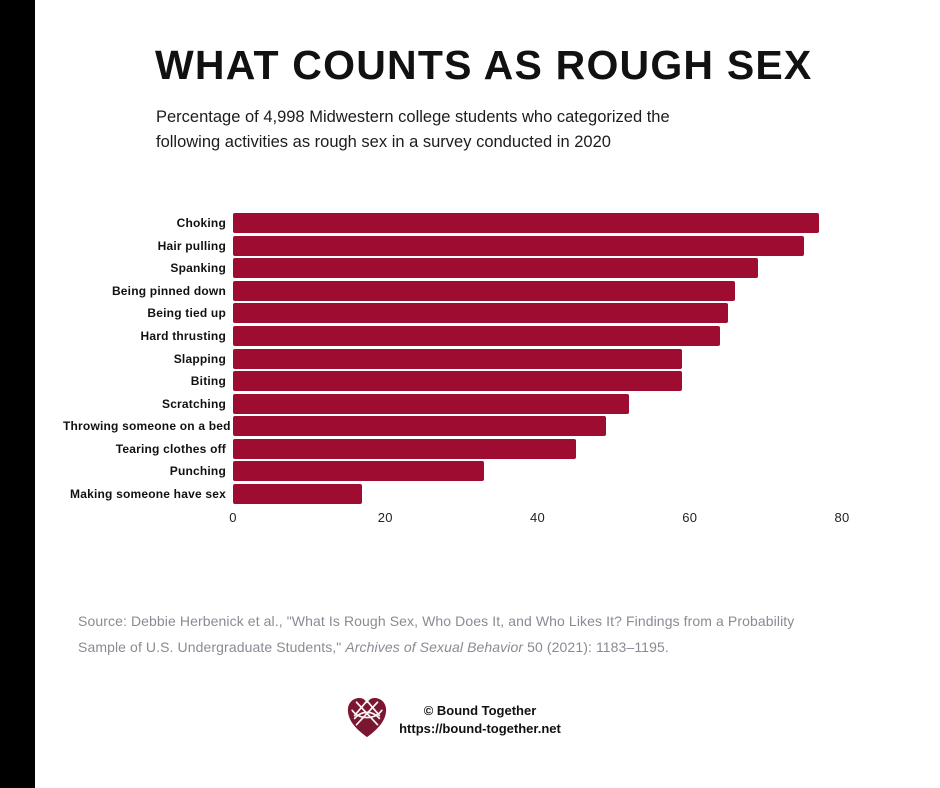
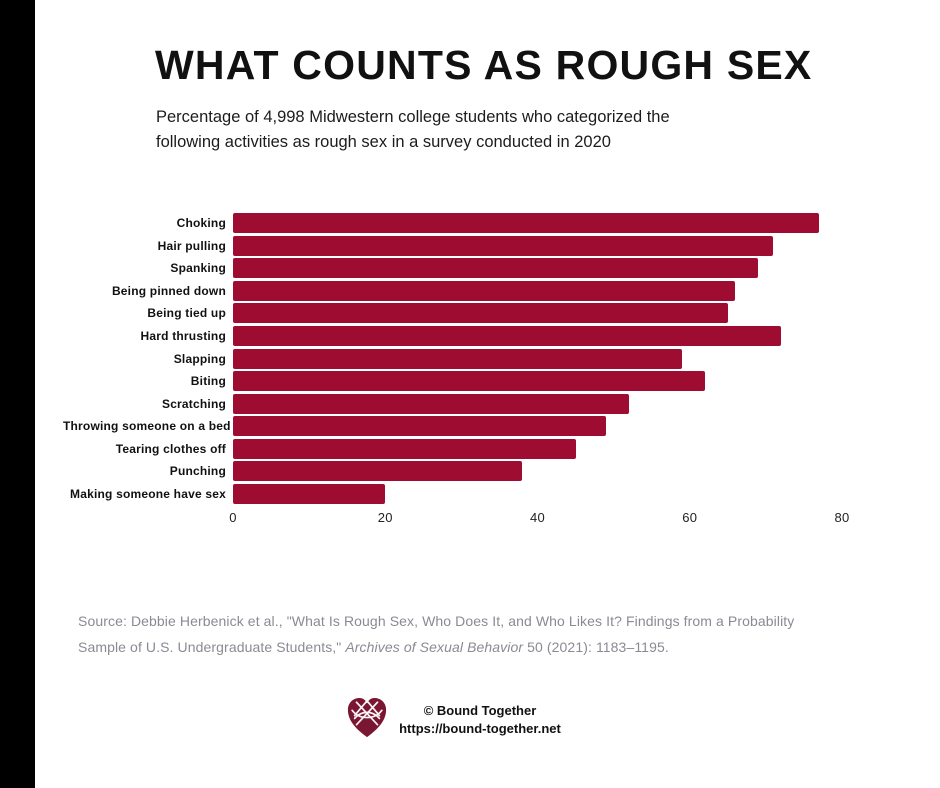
Hair pulling: 75 -> 71
Hard thrusting: 64 -> 72
Biting: 59 -> 62
Punching: 33 -> 38
Making someone have sex: 17 -> 20
